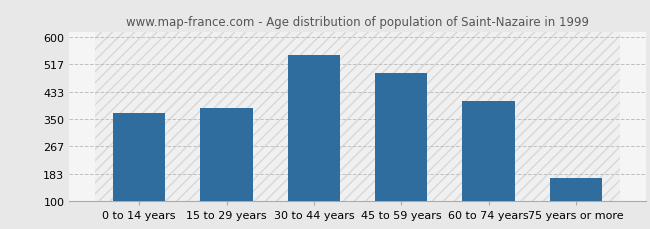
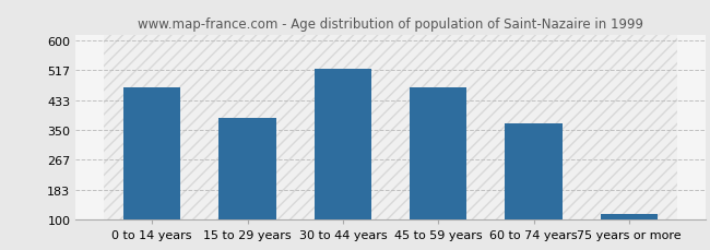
0 to 14 years: 370 -> 468
30 to 44 years: 545 -> 520
45 to 59 years: 490 -> 471
60 to 74 years: 405 -> 370
75 years or more: 170 -> 115
